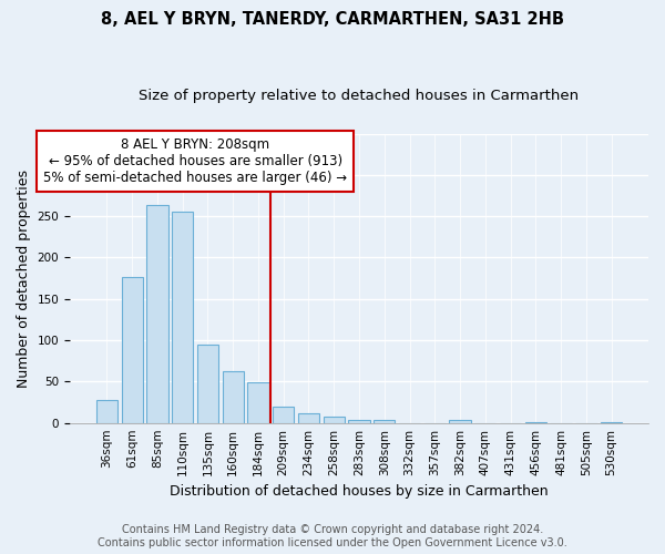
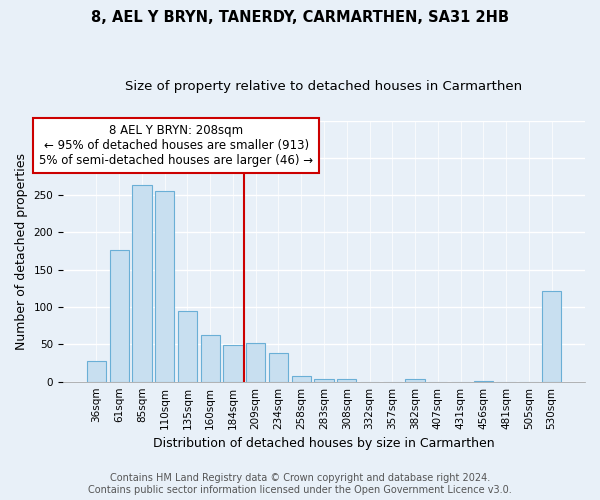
209sqm: 20 -> 52
234sqm: 12 -> 38
530sqm: 1 -> 122
